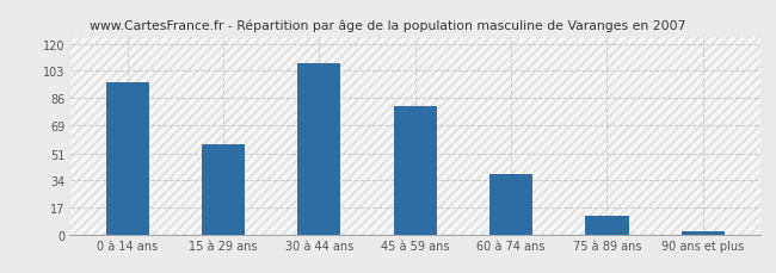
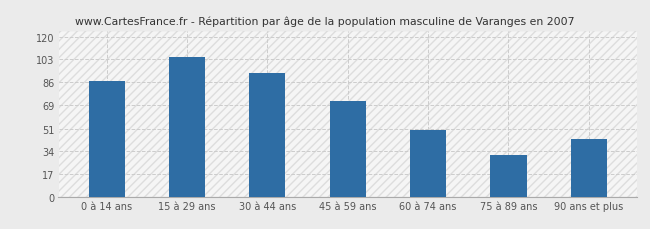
0 à 14 ans: 96 -> 87
15 à 29 ans: 57 -> 105
30 à 44 ans: 108 -> 93
45 à 59 ans: 81 -> 72
60 à 74 ans: 38 -> 50
75 à 89 ans: 12 -> 31
90 ans et plus: 2 -> 43
